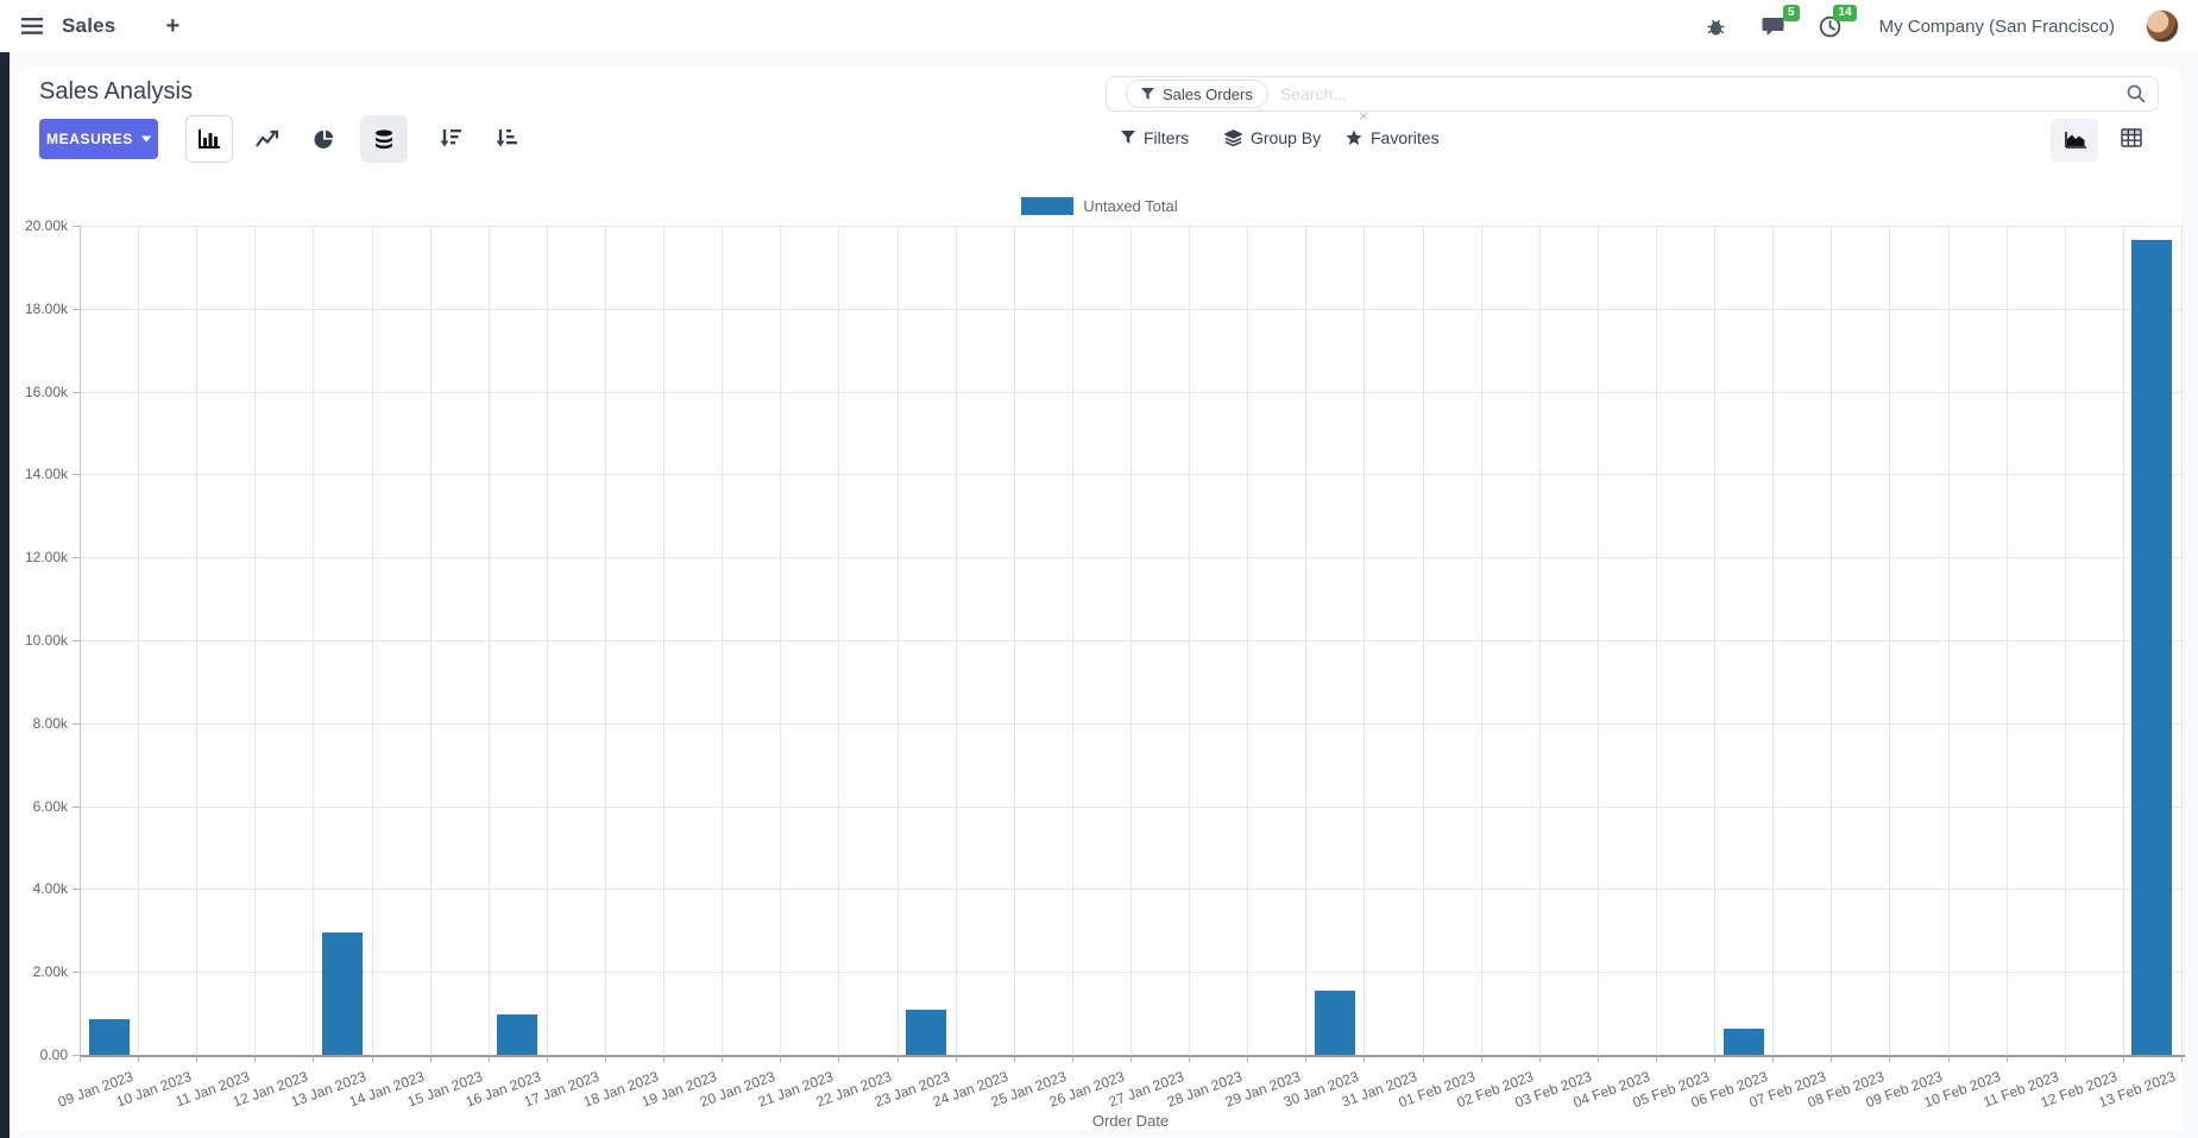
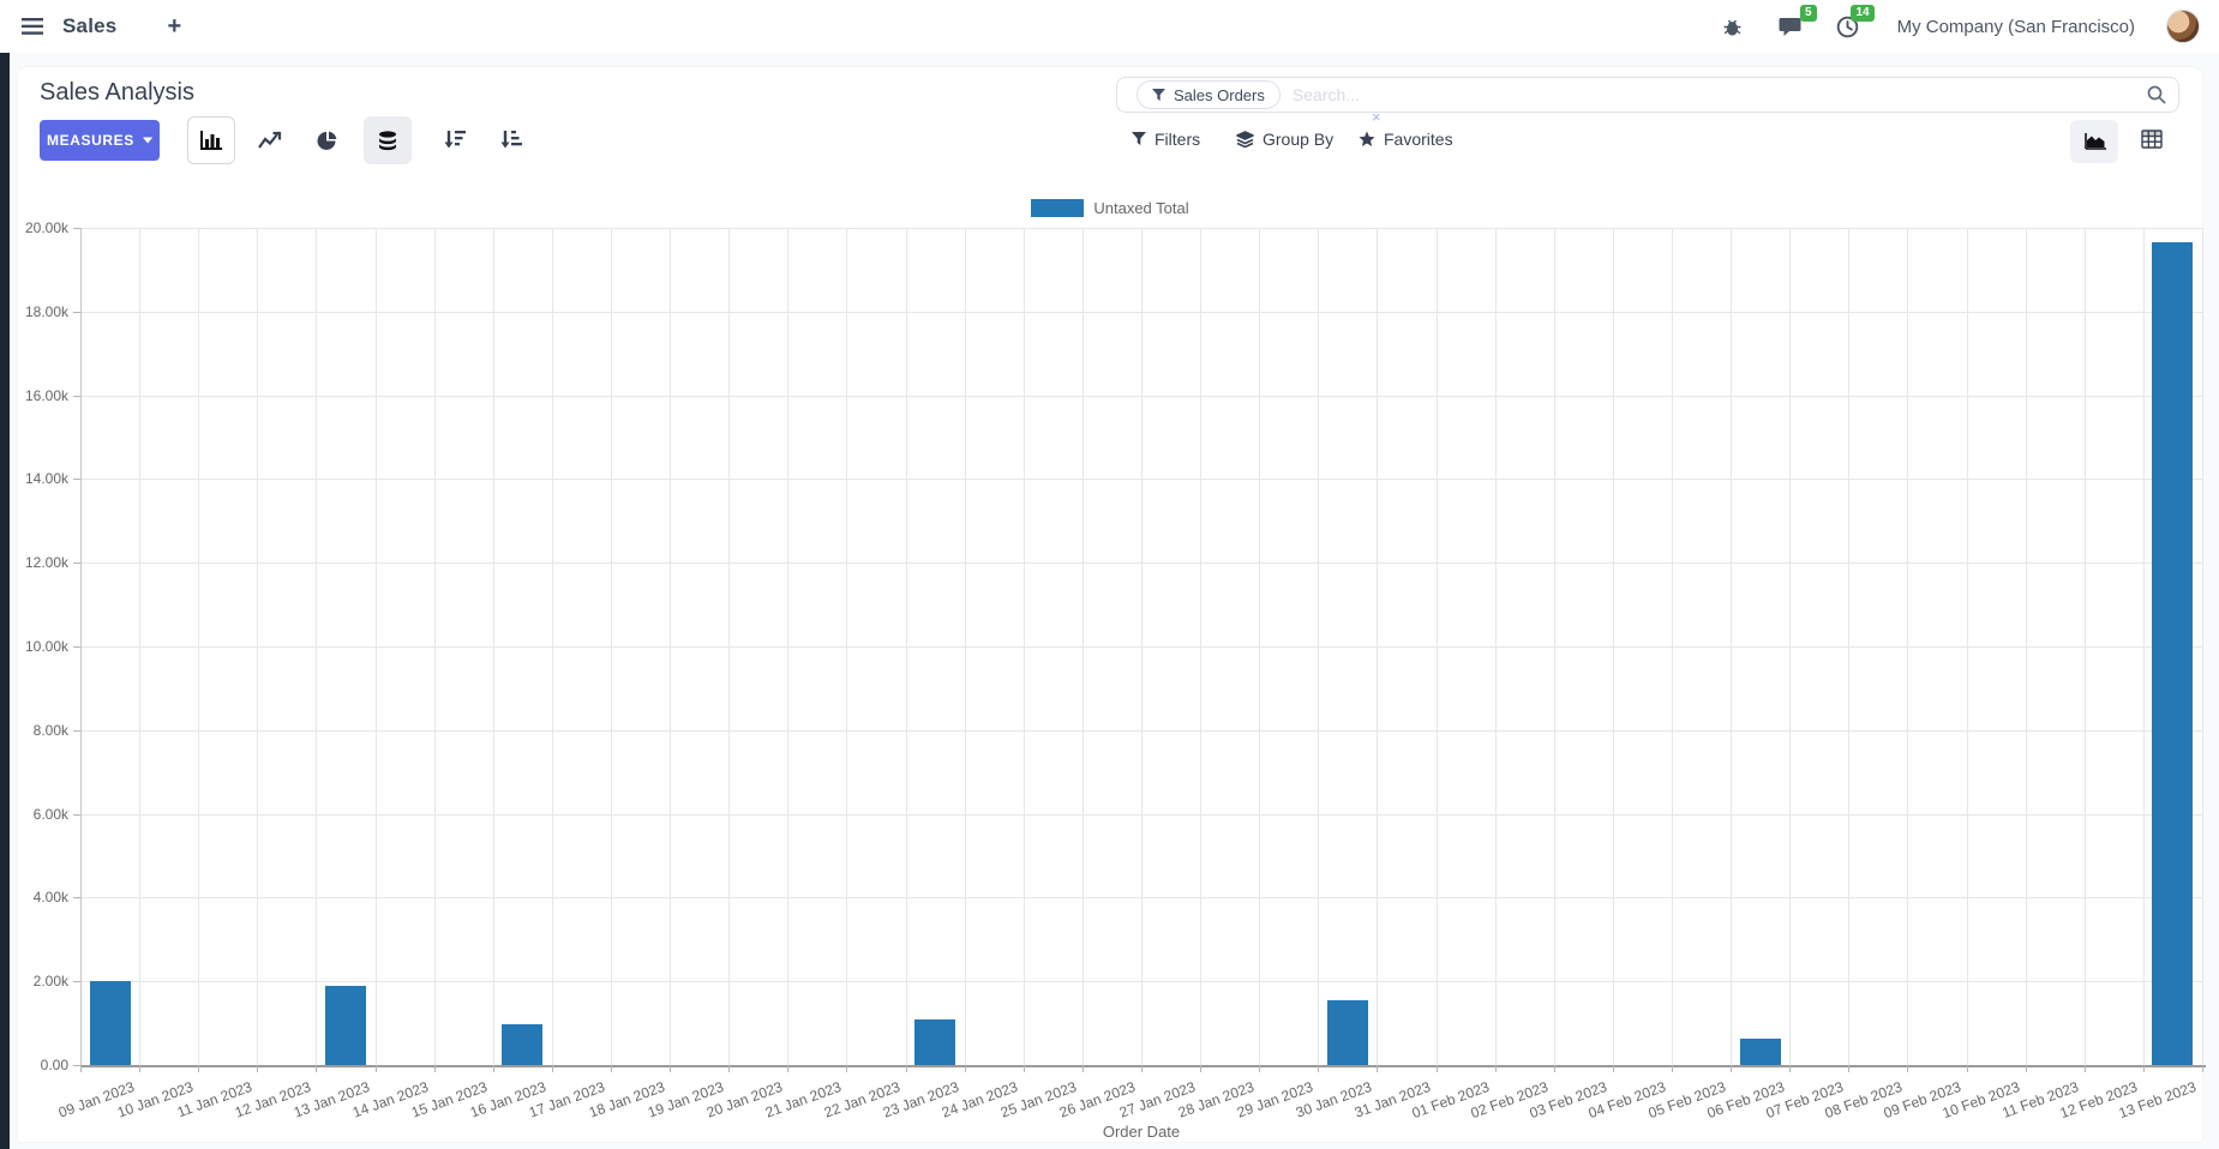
09 Jan 2023: 0.8k -> 2.0k
13 Jan 2023: 3.0k -> 1.9k
